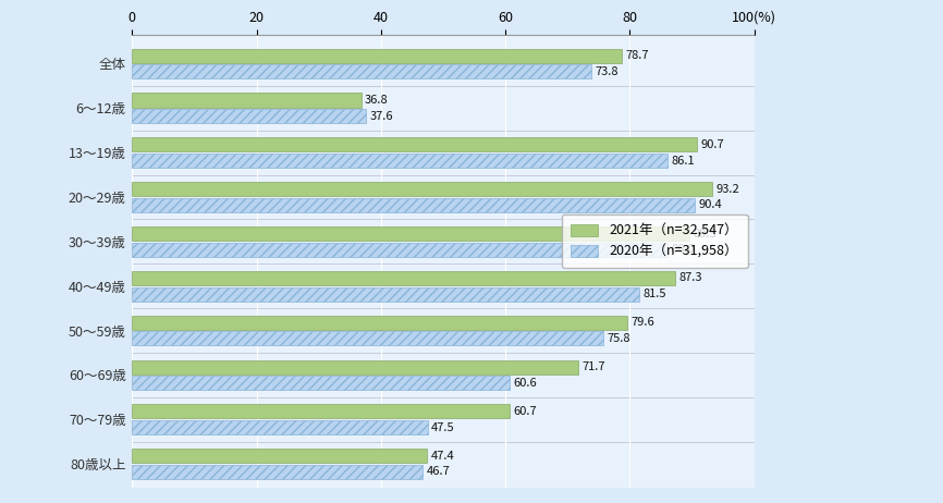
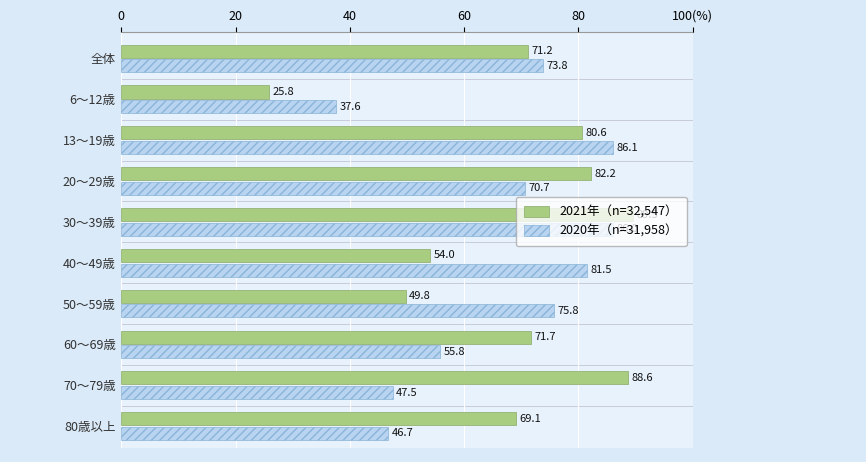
2021年（n=32,547）/全体: 78.7 -> 71.2
2021年（n=32,547）/6～12歳: 36.8 -> 25.8
2021年（n=32,547）/13～19歳: 90.7 -> 80.6
2021年（n=32,547）/20～29歳: 93.2 -> 82.2
2020年（n=31,958）/20～29歳: 90.4 -> 70.7
2021年（n=32,547）/40～49歳: 87.3 -> 54.0
2021年（n=32,547）/50～59歳: 79.6 -> 49.8
2020年（n=31,958）/60～69歳: 60.6 -> 55.8
2021年（n=32,547）/70～79歳: 60.7 -> 88.6
2021年（n=32,547）/80歳以上: 47.4 -> 69.1
